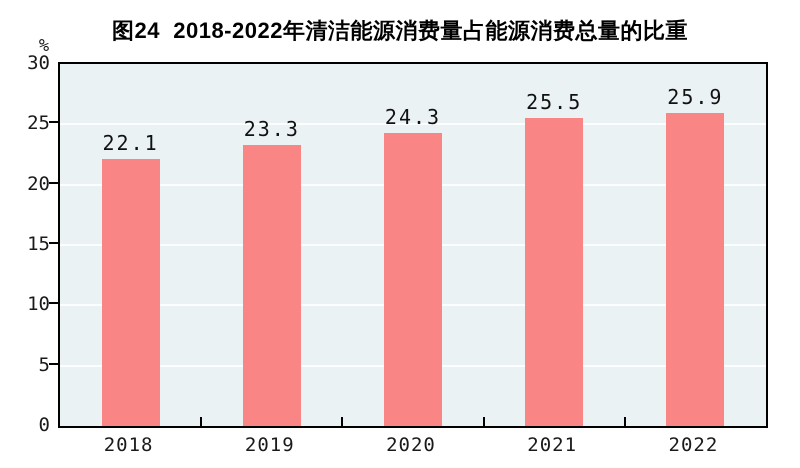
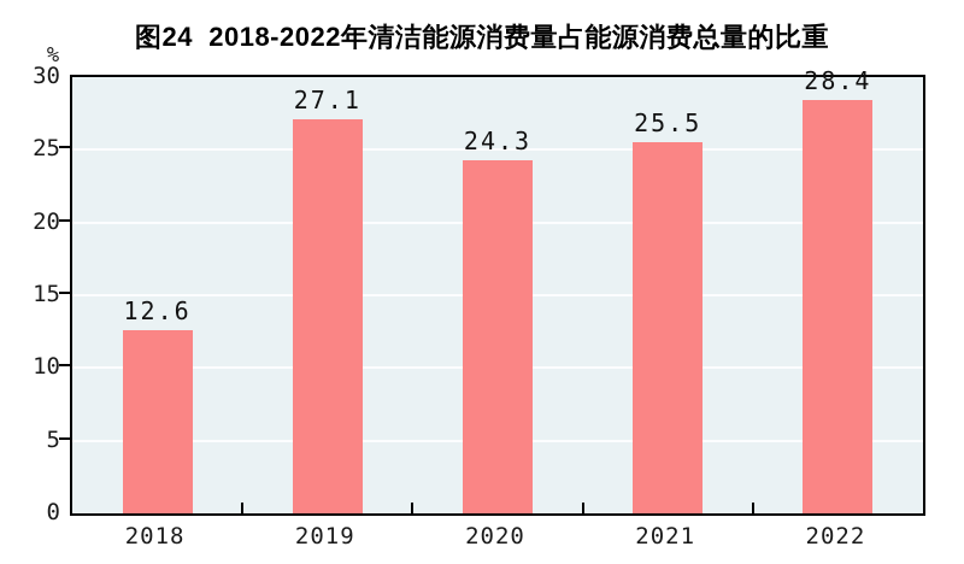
2018: 22.1 -> 12.6
2019: 23.3 -> 27.1
2022: 25.9 -> 28.4
